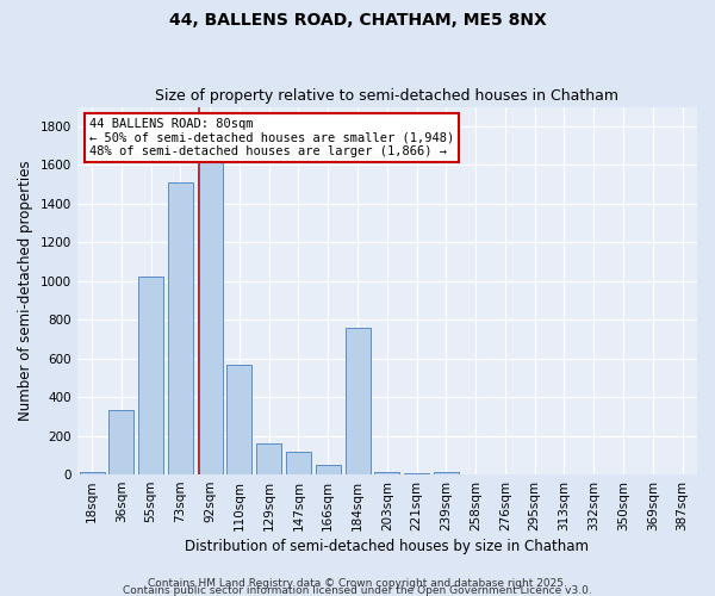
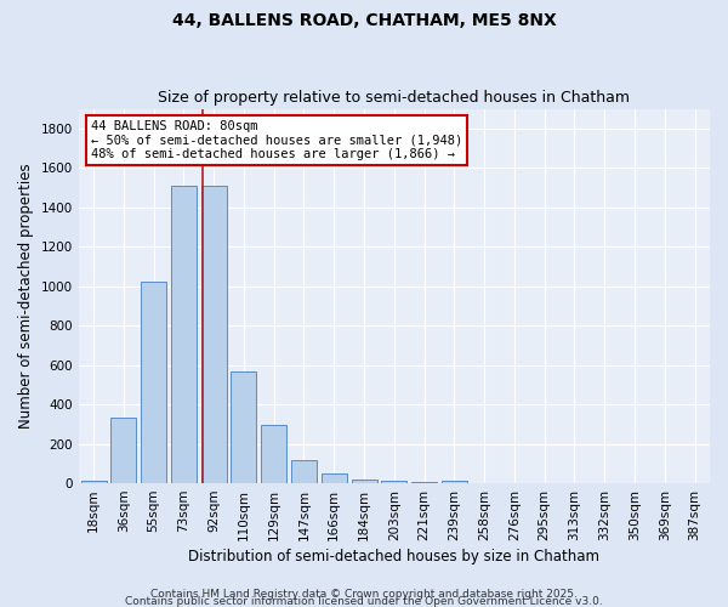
92sqm: 1620 -> 1510
129sqm: 160 -> 300
184sqm: 760 -> 20
